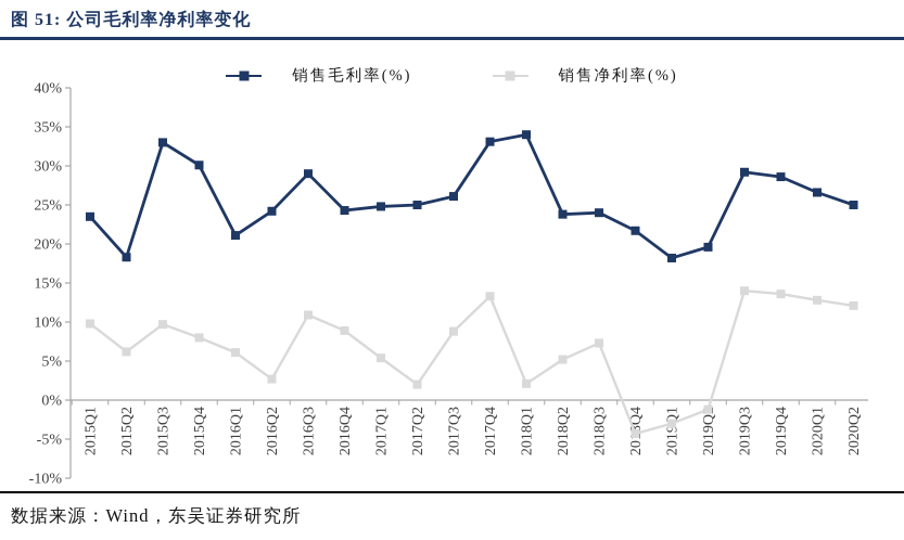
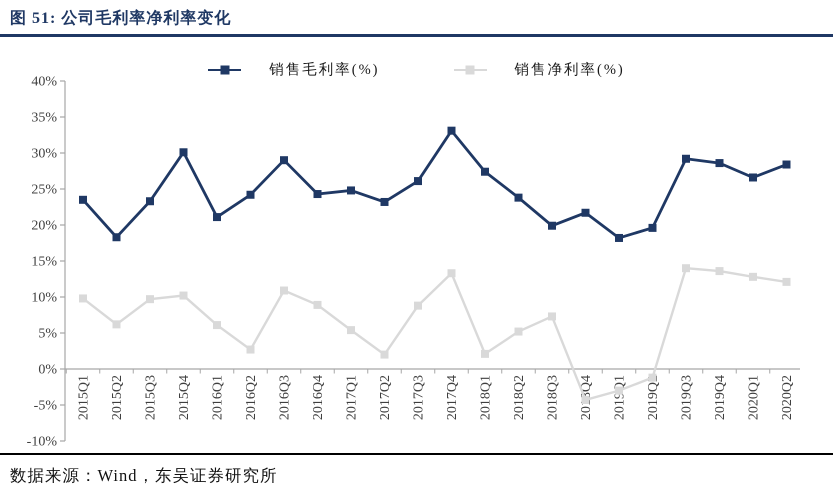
销售毛利率(%)/2015Q3: 33% -> 23%
销售净利率(%)/2015Q4: 8% -> 10%
销售毛利率(%)/2017Q2: 25% -> 23%
销售毛利率(%)/2018Q1: 34% -> 27%
销售毛利率(%)/2018Q3: 24% -> 20%
销售毛利率(%)/2020Q2: 25% -> 28%
